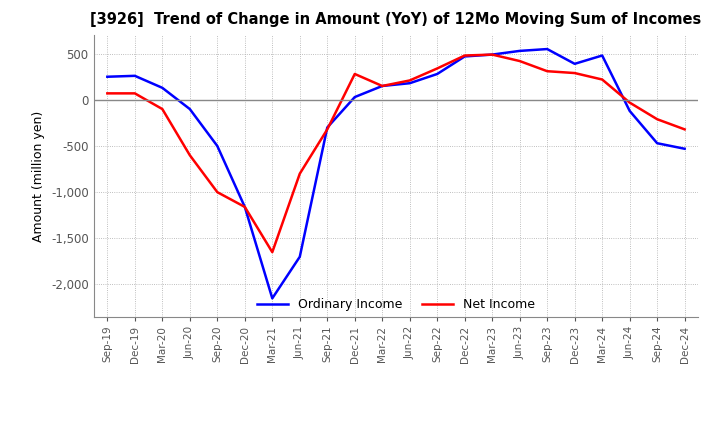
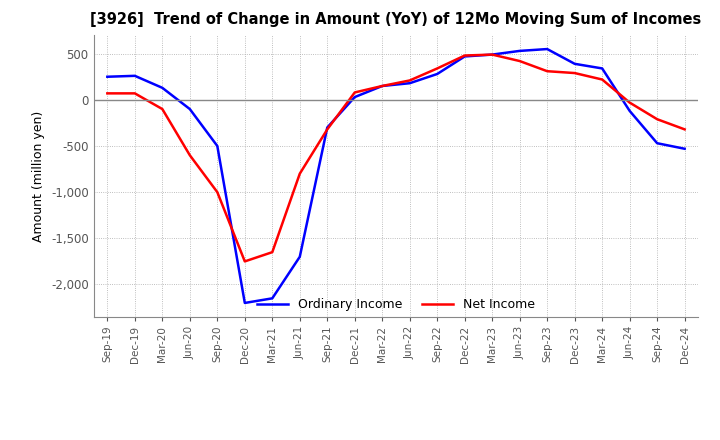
Ordinary Income/Dec-20: -1,160 -> -2,200
Net Income/Dec-20: -1,160 -> -1,750
Net Income/Dec-21: 280 -> 80
Ordinary Income/Mar-24: 480 -> 340
